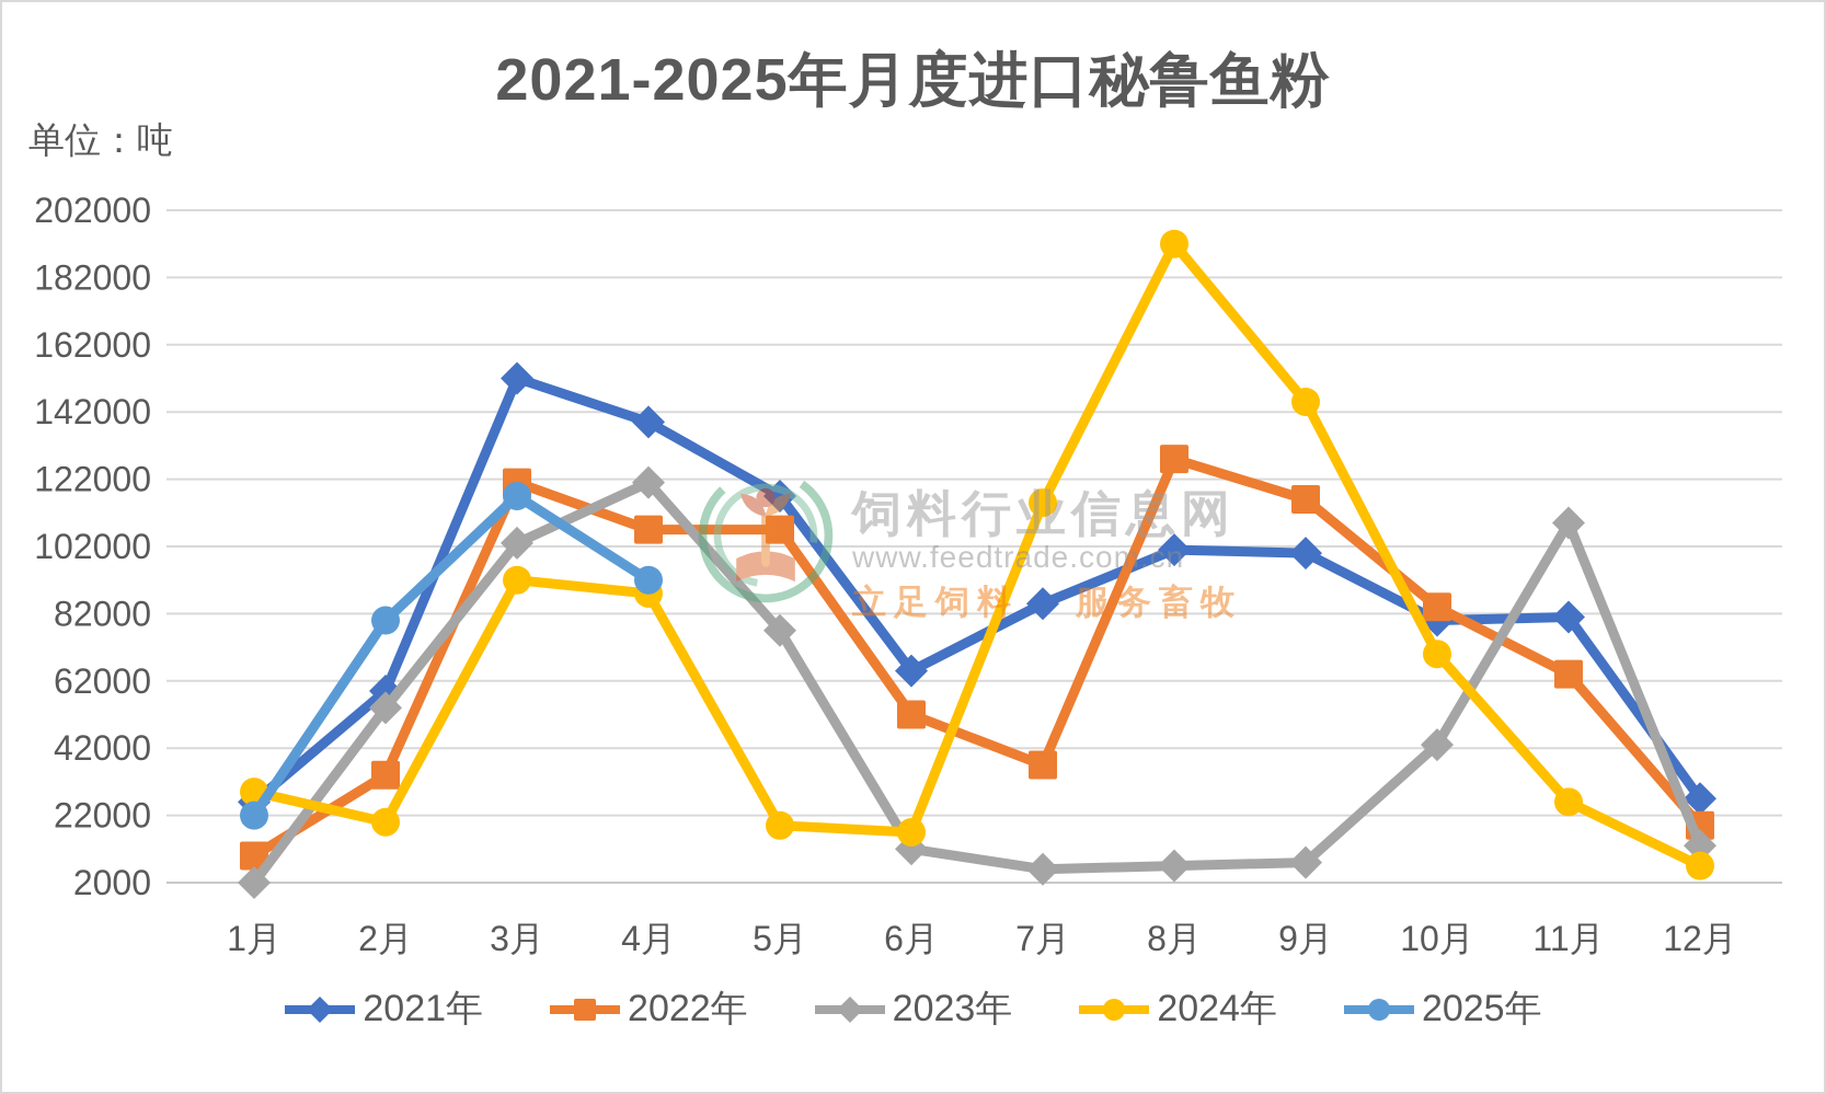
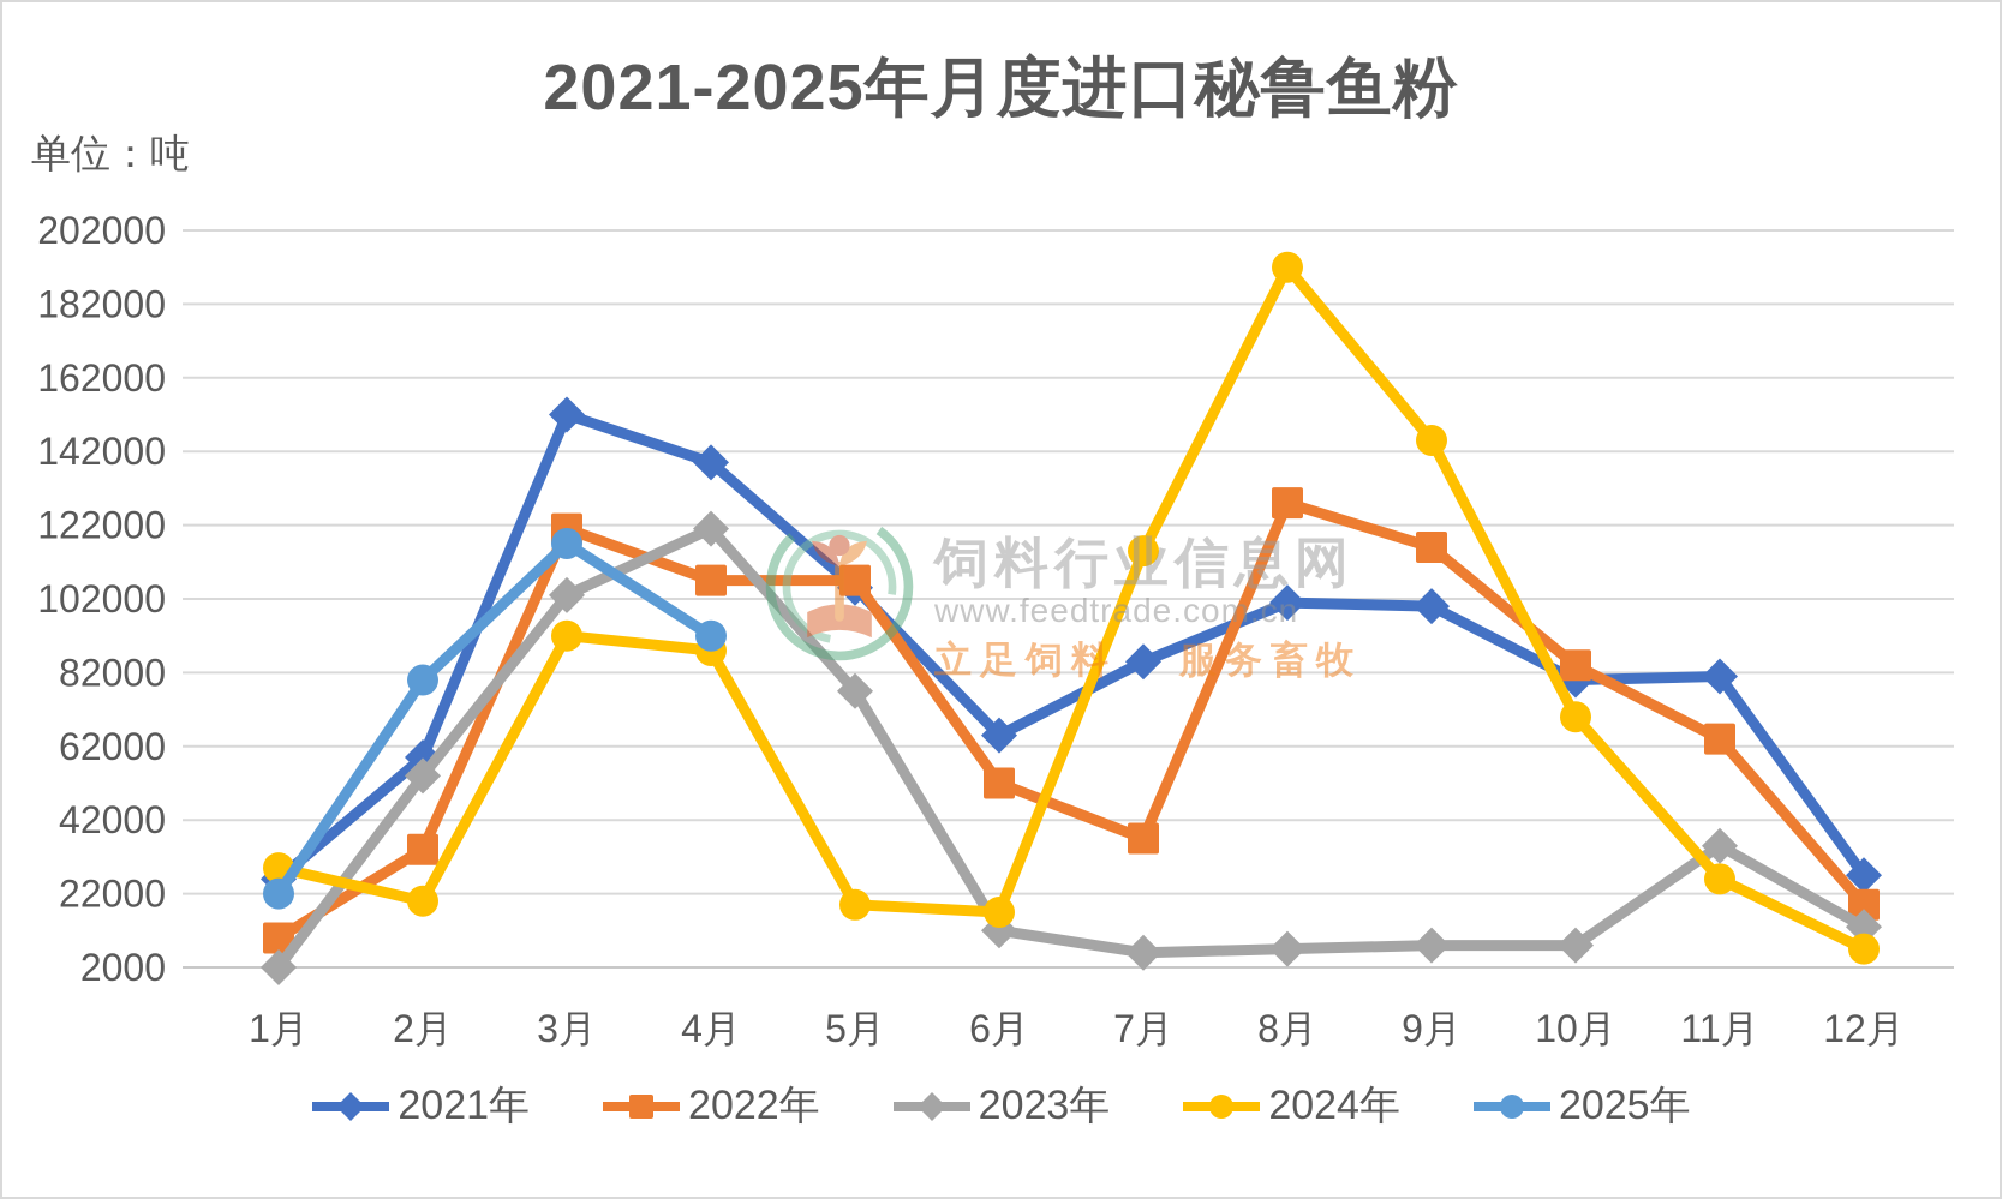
2021年/5月: 117000 -> 105000
2023年/10月: 43000 -> 8000
2023年/11月: 109000 -> 35000
